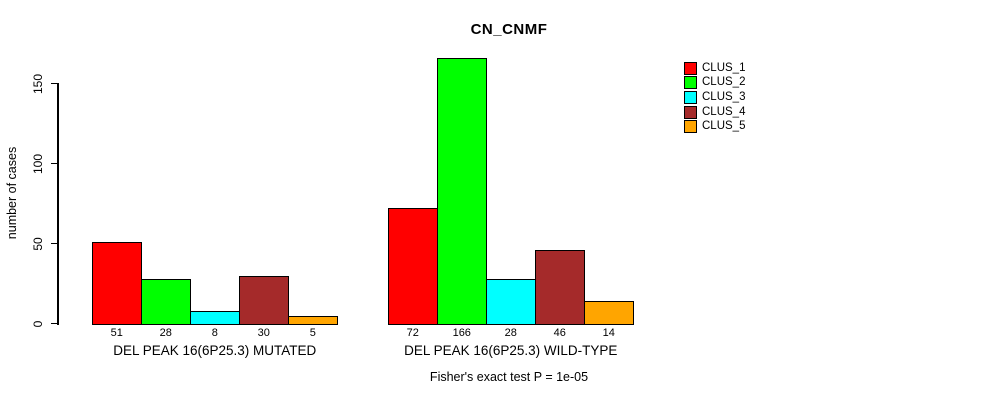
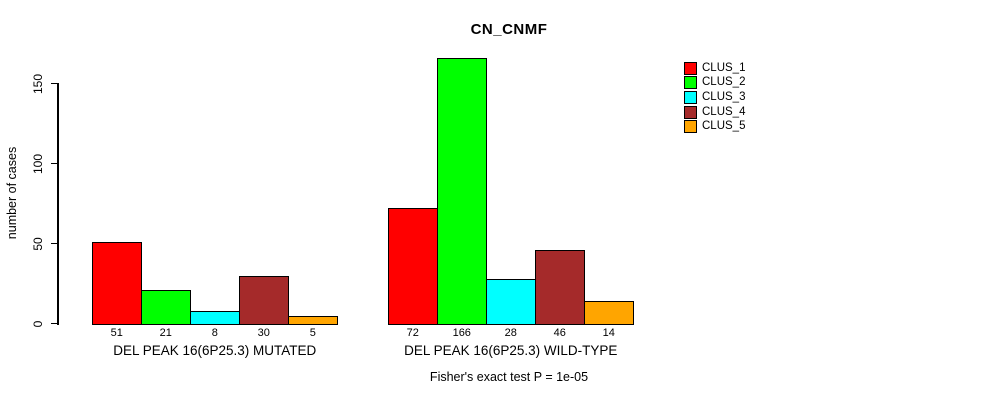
CLUS_2/DEL PEAK 16(6P25.3) MUTATED: 28 -> 21
